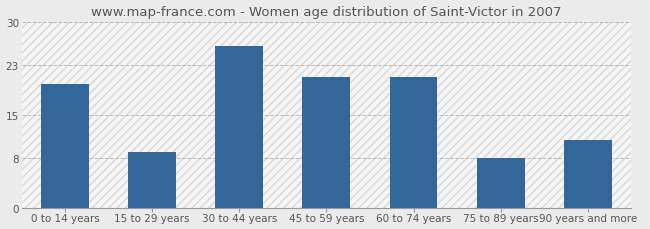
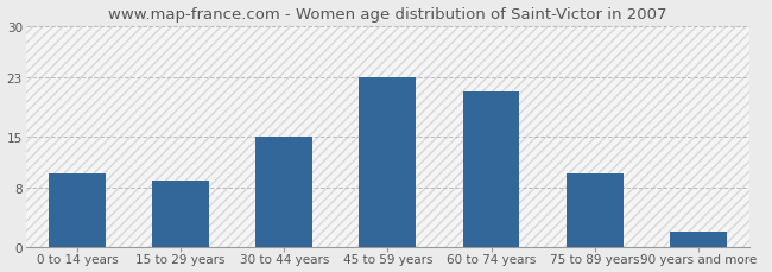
0 to 14 years: 20 -> 10
30 to 44 years: 26 -> 15
45 to 59 years: 21 -> 23
75 to 89 years: 8 -> 10
90 years and more: 11 -> 2
